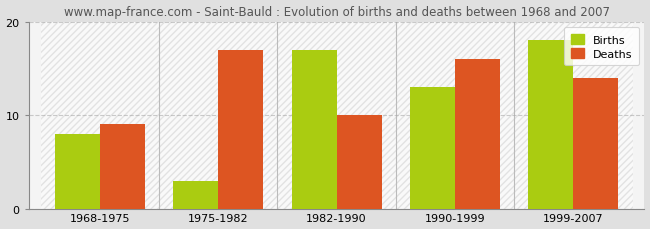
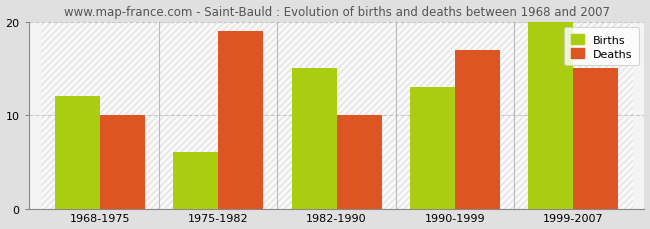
Births/1968-1975: 8 -> 12
Deaths/1968-1975: 9 -> 10
Births/1975-1982: 3 -> 6
Deaths/1975-1982: 17 -> 19
Births/1982-1990: 17 -> 15
Deaths/1990-1999: 16 -> 17
Births/1999-2007: 18 -> 20
Deaths/1999-2007: 14 -> 15
